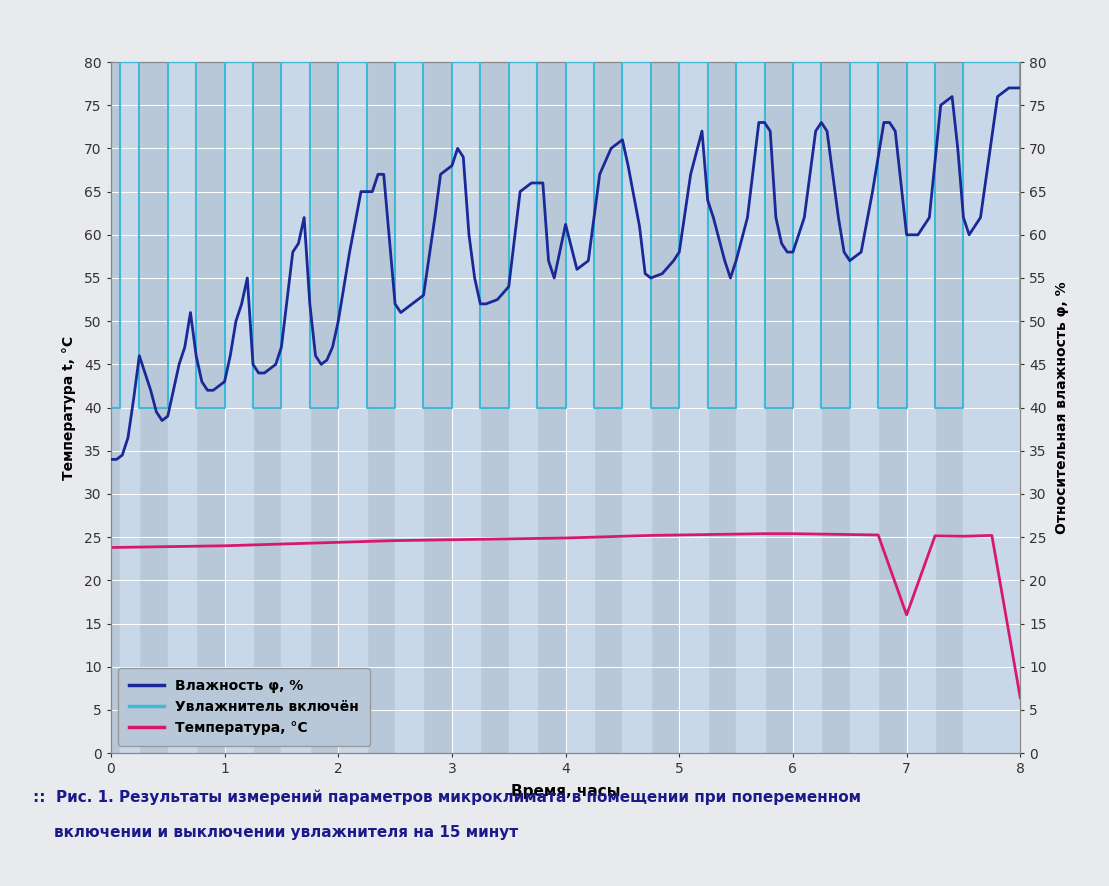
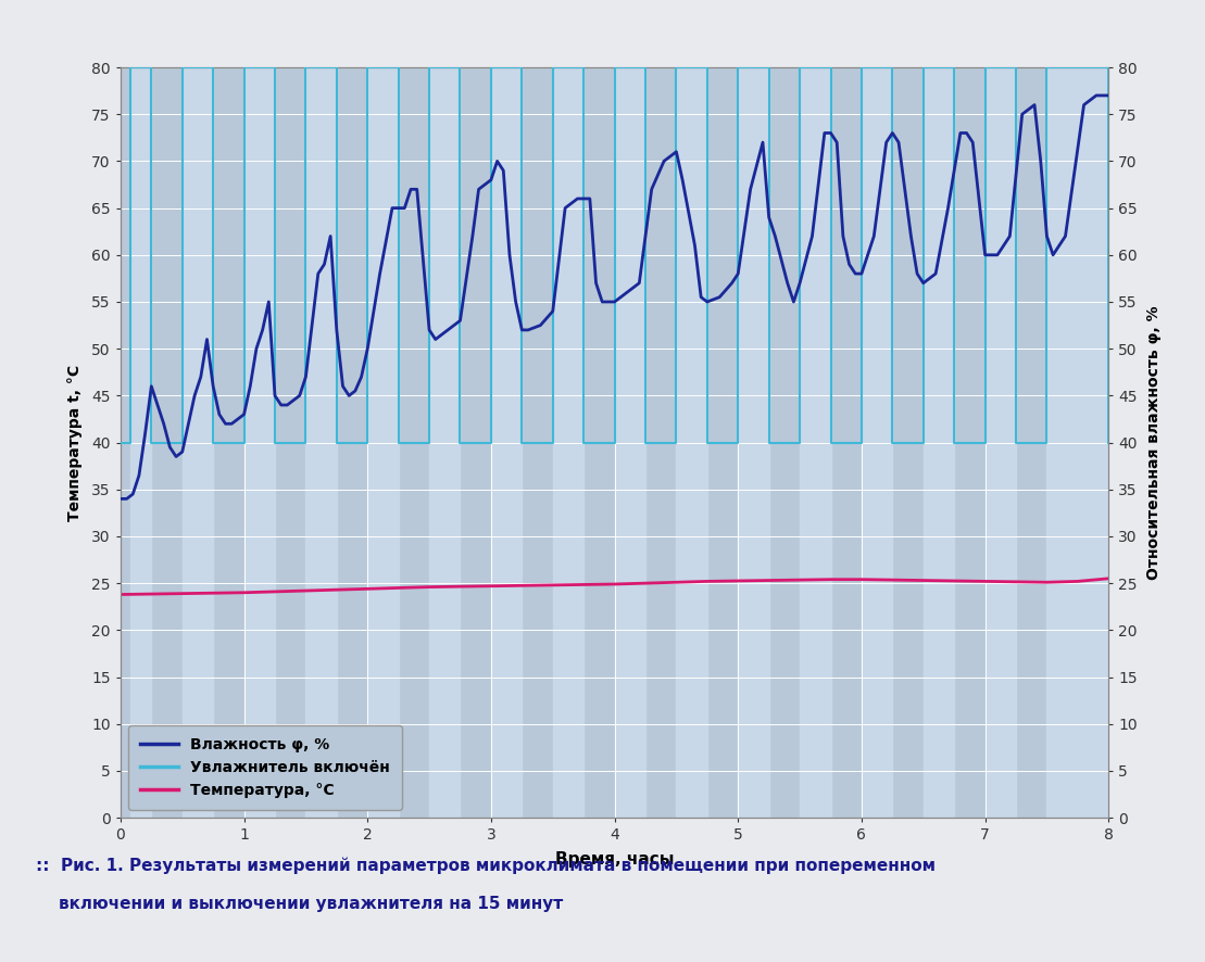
Влажность φ, %/4: 61.2 -> 55.0
Температура, °C/7: 16.0 -> 25.2
Температура, °C/8: 6.4 -> 25.5
